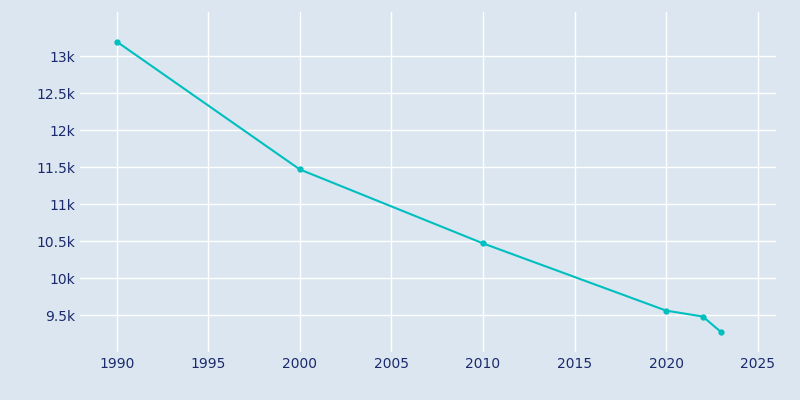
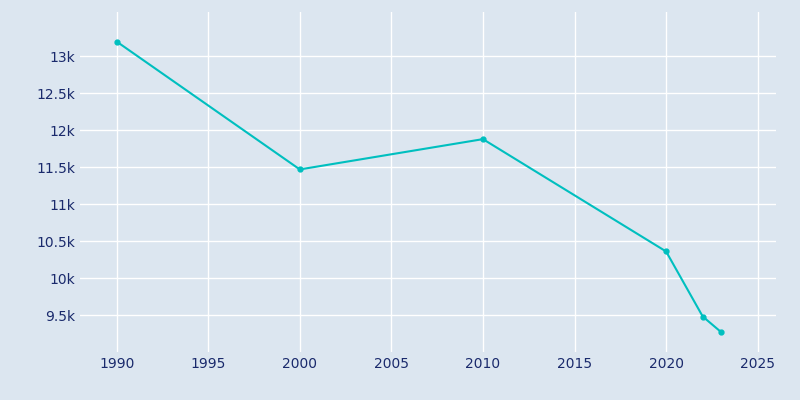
2010: 10.47k -> 11.88k
2020: 9.56k -> 10.36k
